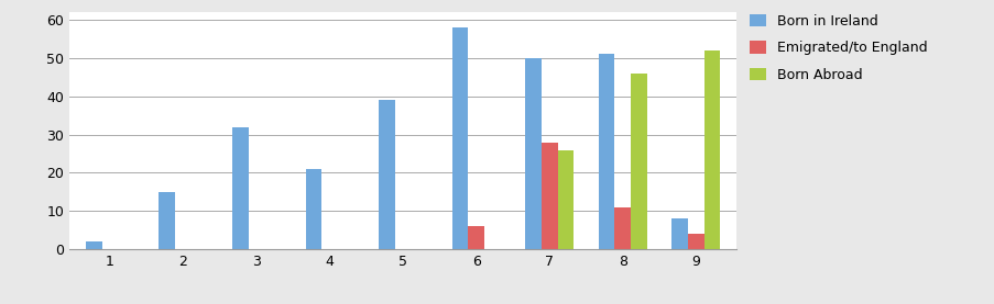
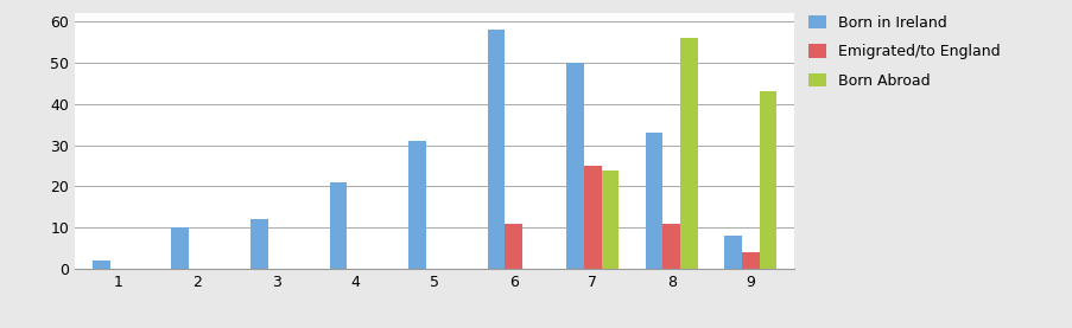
Born in Ireland/2: 15 -> 10
Born in Ireland/3: 32 -> 12
Born in Ireland/5: 39 -> 31
Emigrated/to England/6: 6 -> 11
Emigrated/to England/7: 28 -> 25
Born Abroad/7: 26 -> 24
Born in Ireland/8: 51 -> 33
Born Abroad/8: 46 -> 56
Born Abroad/9: 52 -> 43
